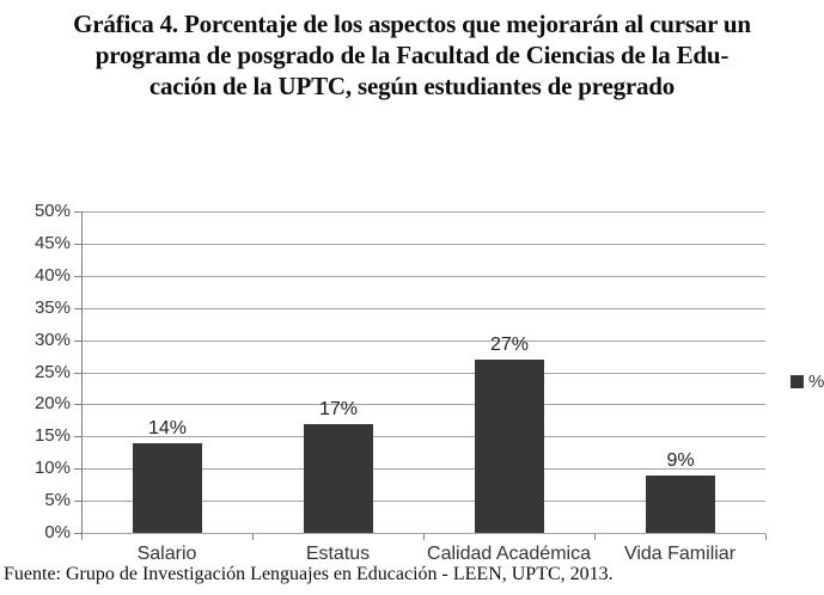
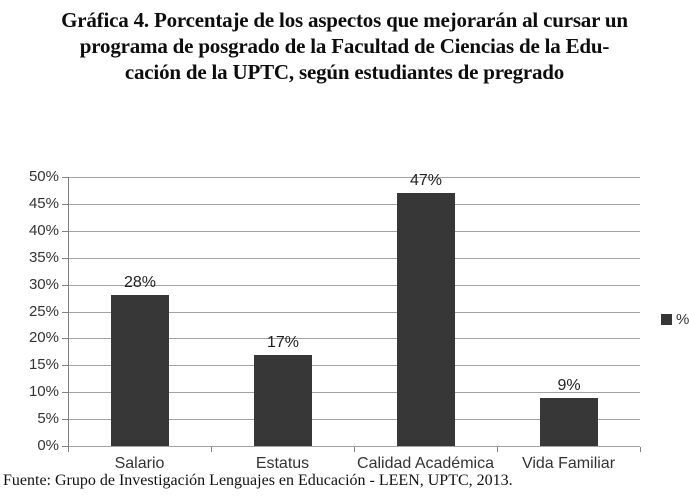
Salario: 14% -> 28%
Calidad Académica: 27% -> 47%
